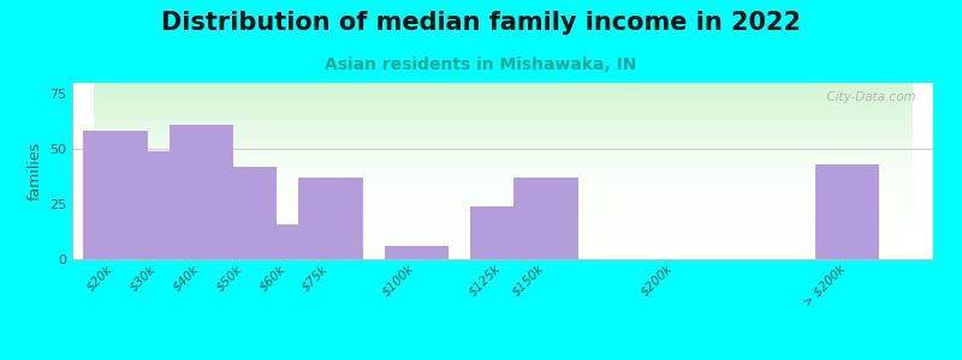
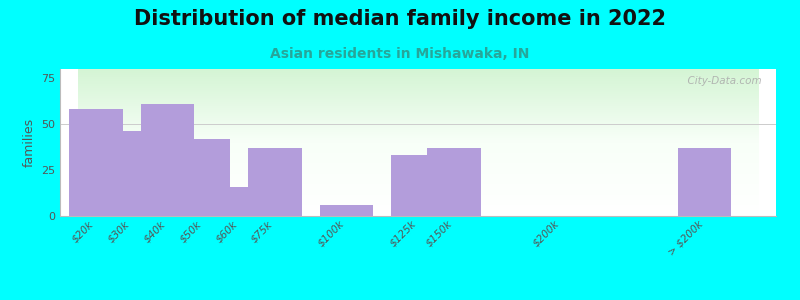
$30k: 49 -> 46
$125k: 24 -> 33
> $200k: 43 -> 37
